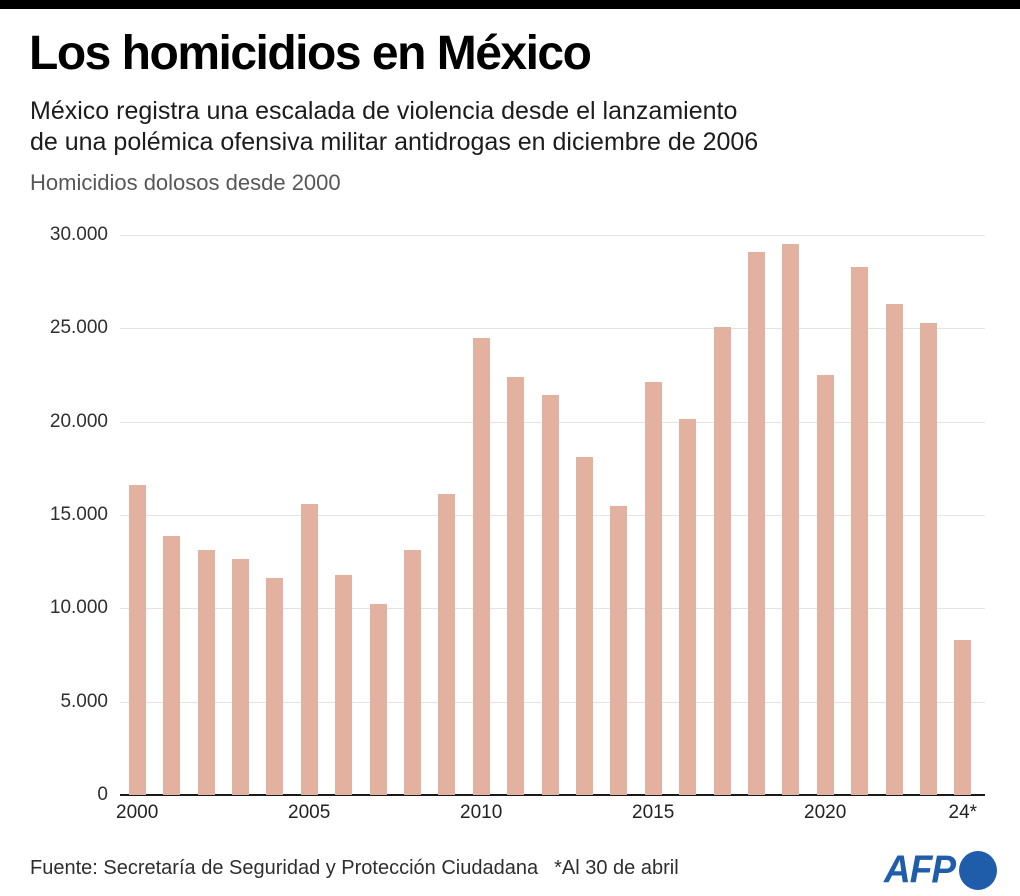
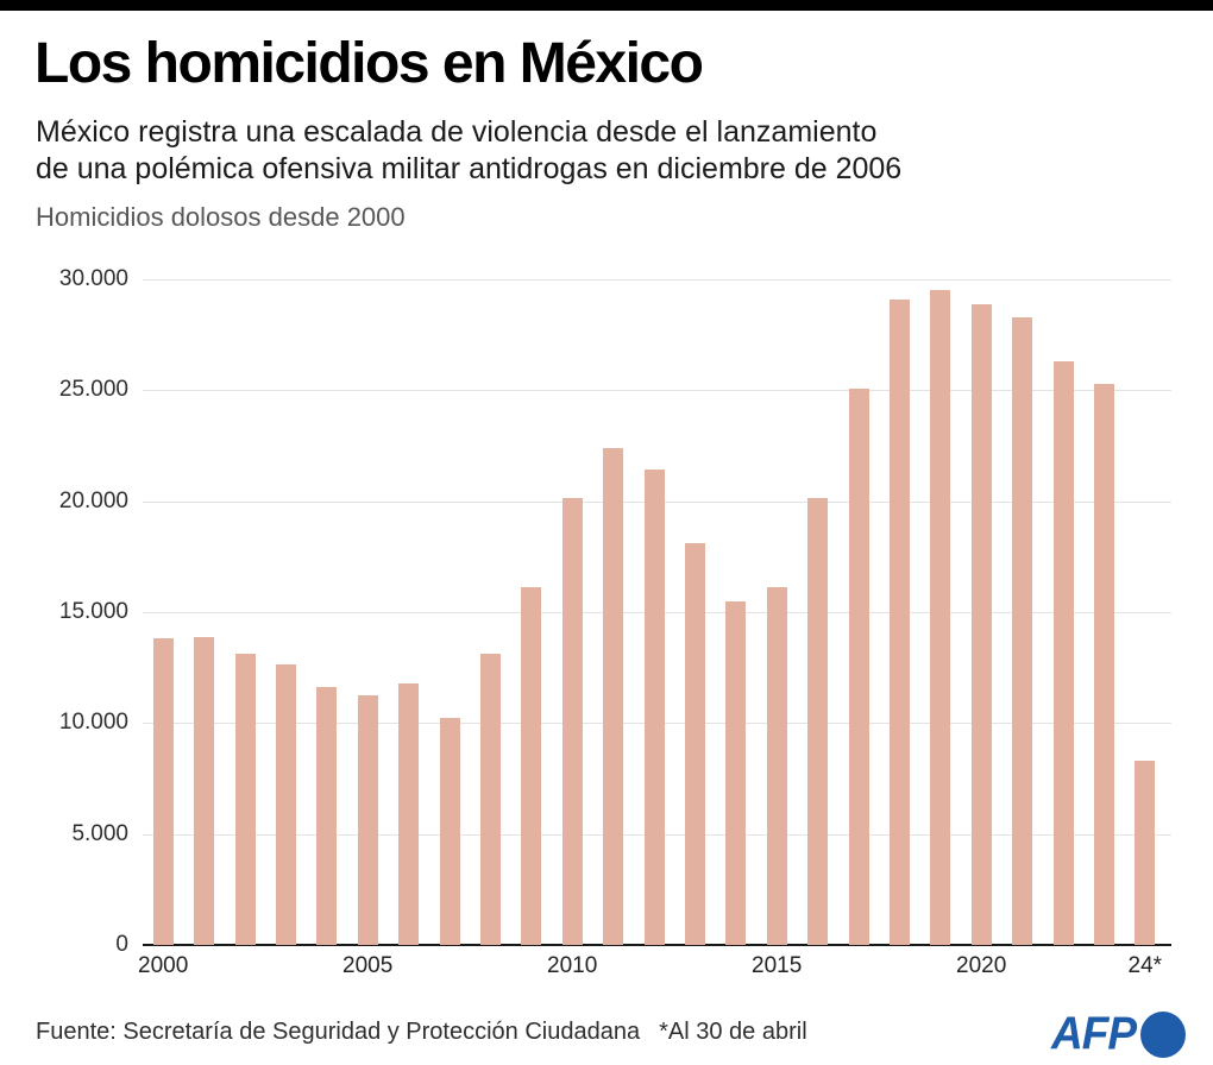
2000: 16600 -> 13800
2005: 15600 -> 11200
2010: 24500 -> 20200
2015: 22100 -> 16100
2020: 22500 -> 28800
